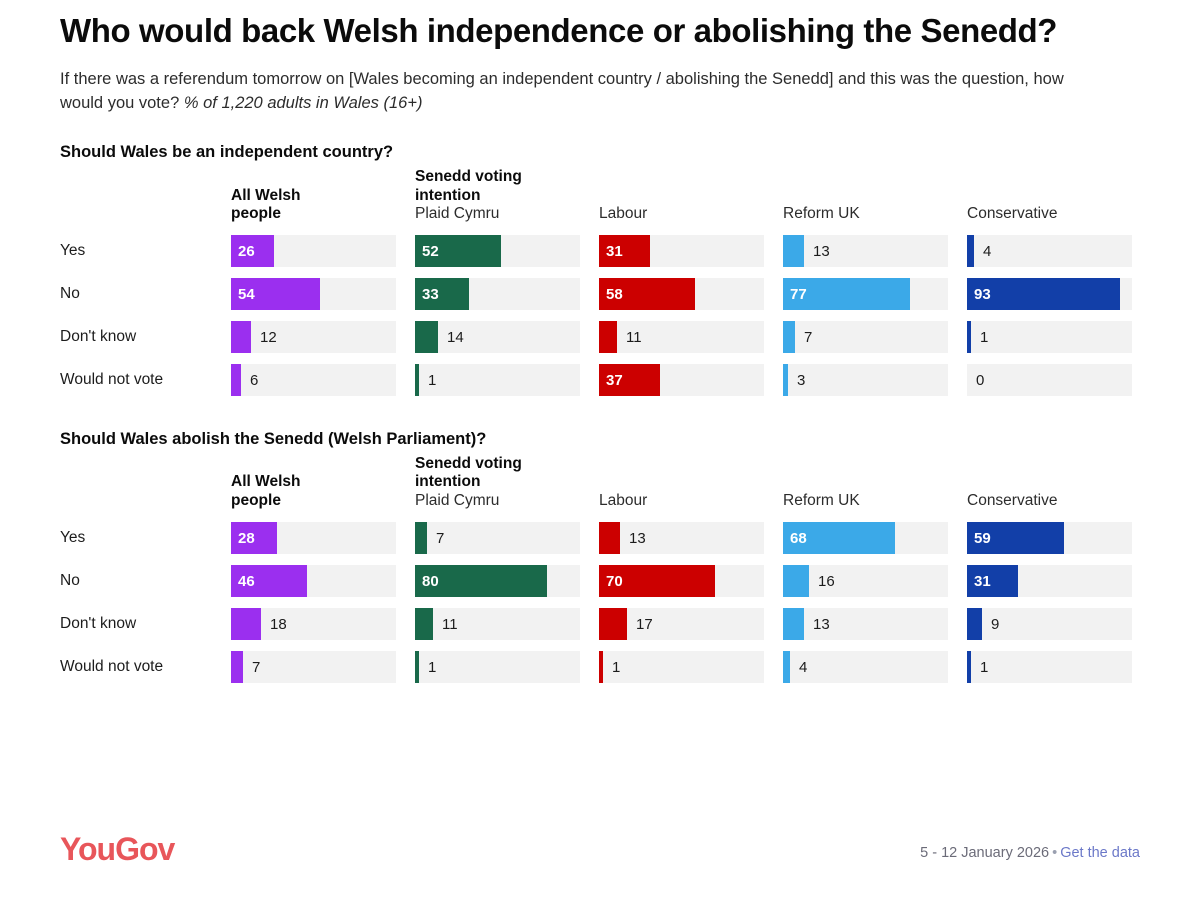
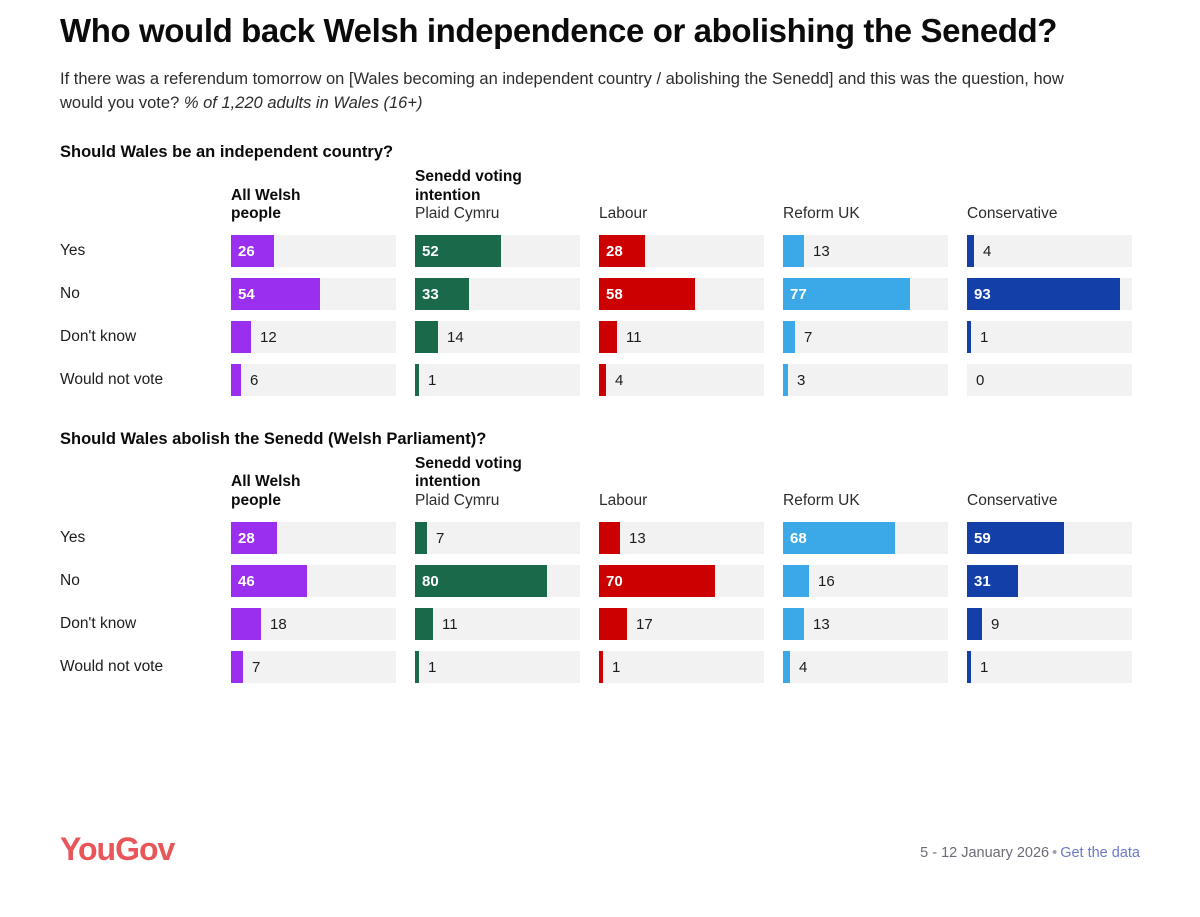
Should Wales be an independent country?/Labour/Yes: 31 -> 28
Should Wales be an independent country?/Labour/Would not vote: 37 -> 4
